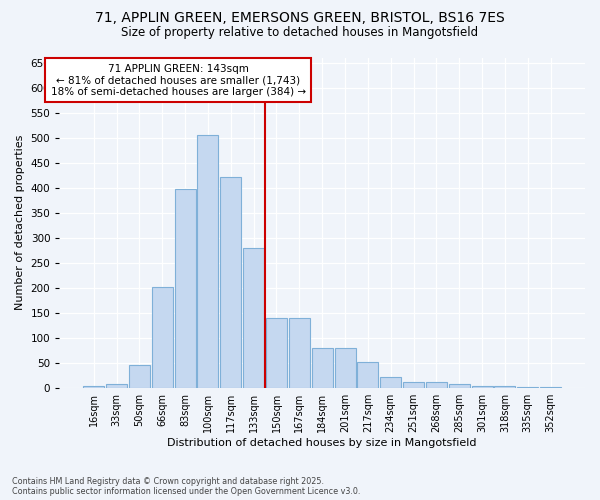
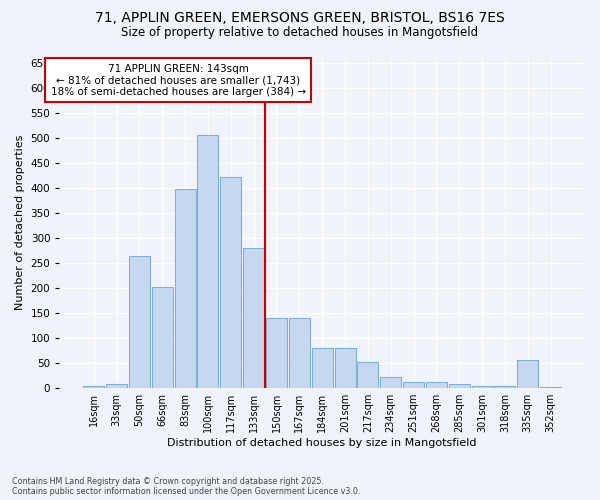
50sqm: 45 -> 264
335sqm: 2 -> 56
